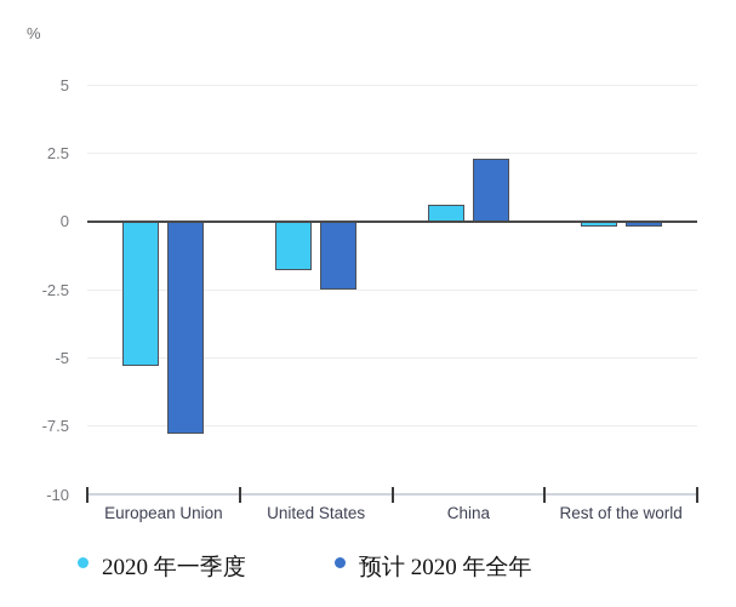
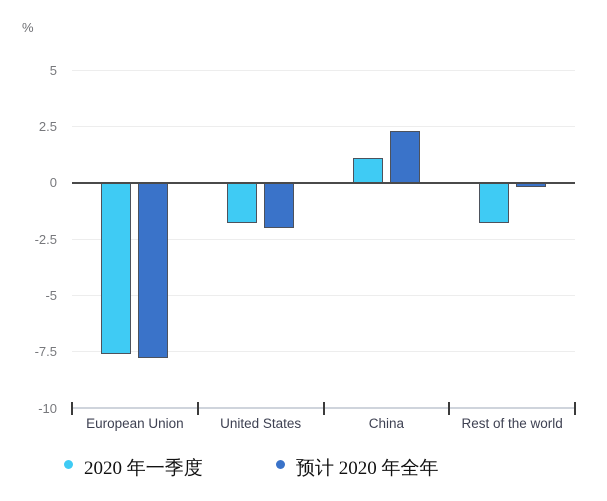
2020 年一季度/European Union: -5.3 -> -7.6
预计 2020 年全年/United States: -2.5 -> -2.0
2020 年一季度/China: 0.6 -> 1.1
2020 年一季度/Rest of the world: -0.2 -> -1.8
